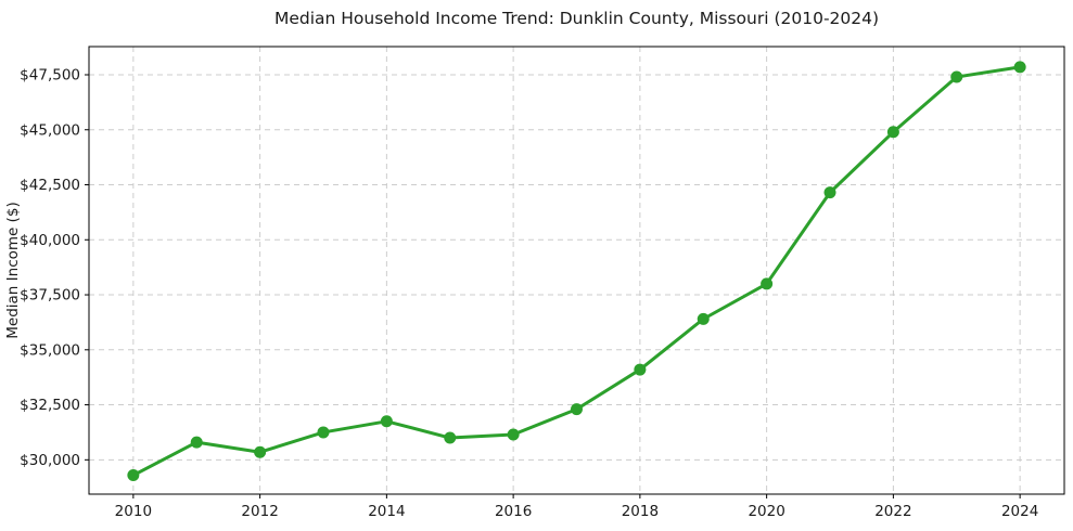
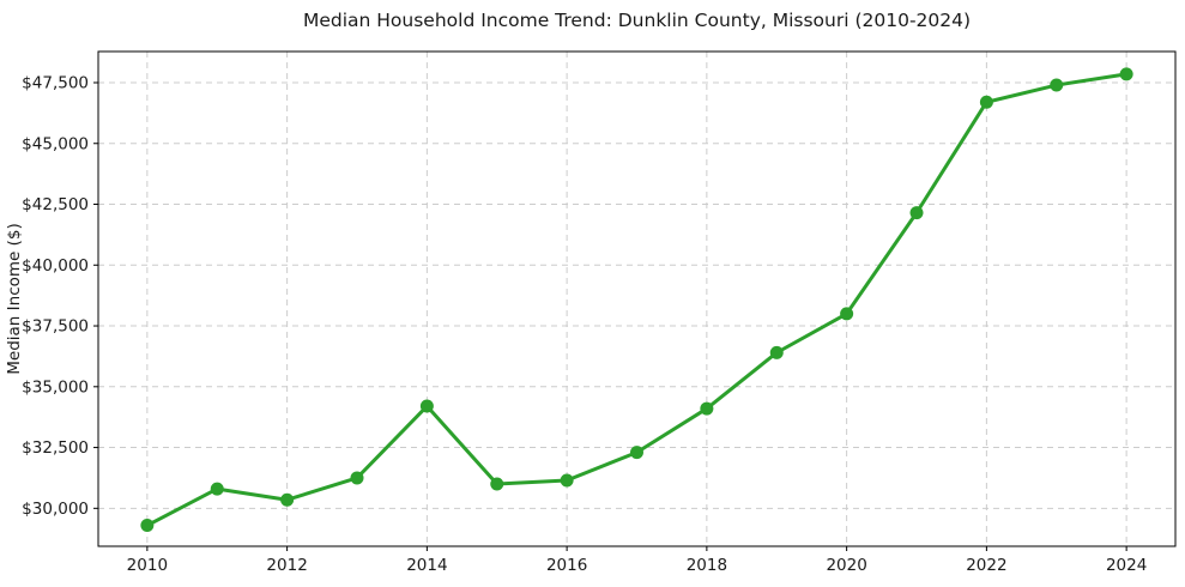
2014: $31800 -> $34200
2022: $44900 -> $46700
